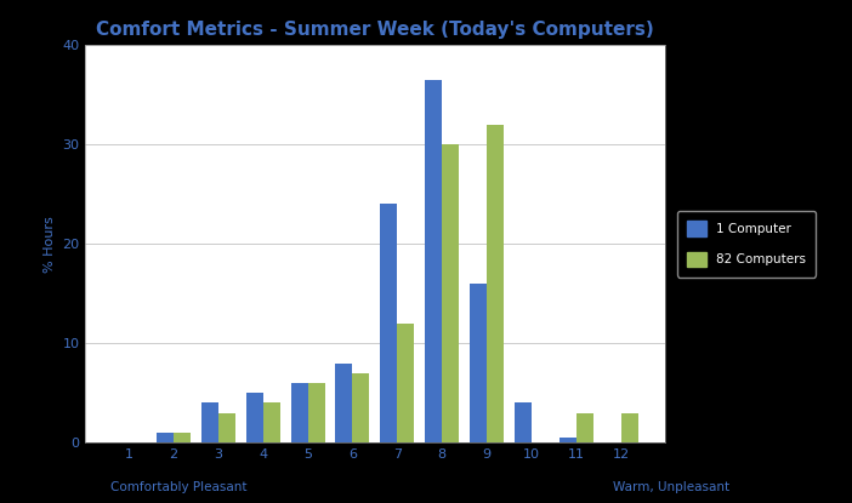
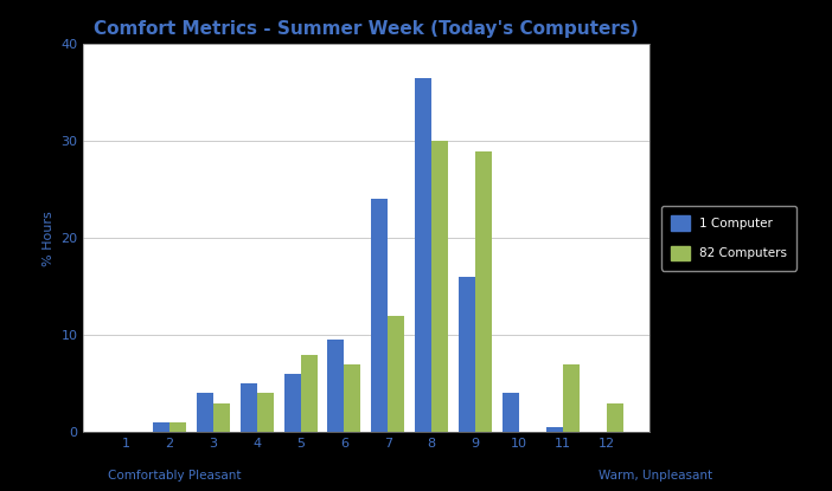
82 Computers/5: 6 -> 8
1 Computer/6: 8.0 -> 9.5
82 Computers/9: 32 -> 29
82 Computers/11: 3 -> 7
